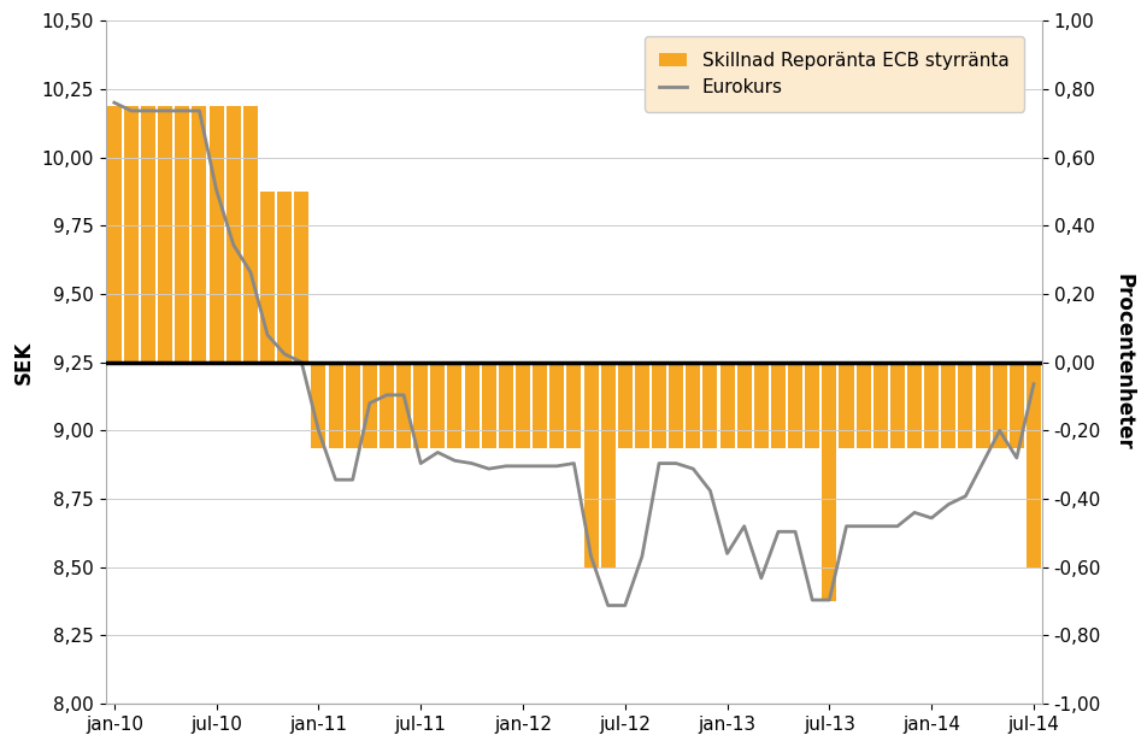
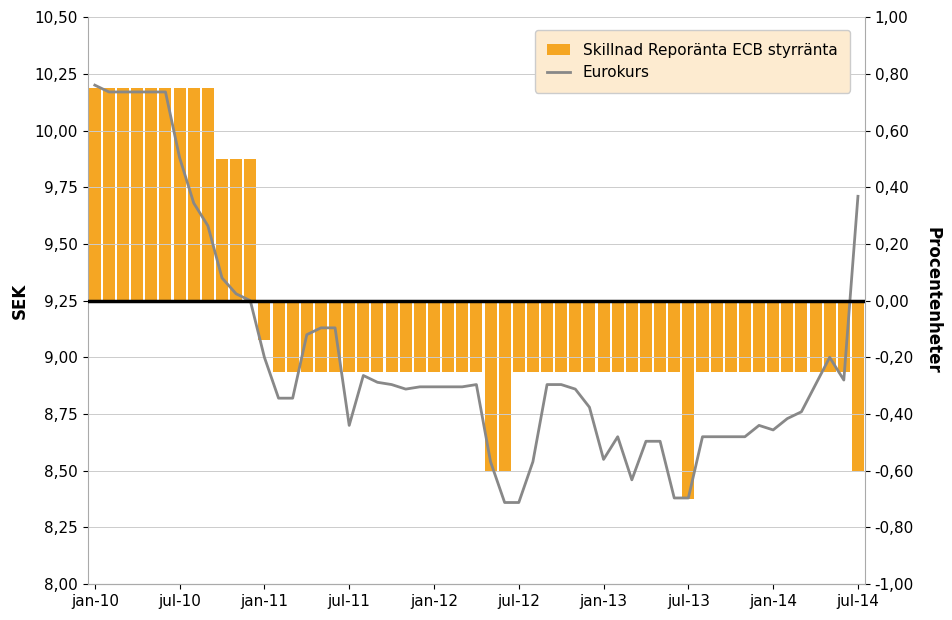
Skillnad Reporänta ECB styrränta/jan-11: -0,25 -> -0,14
Eurokurs/jul-11: 8,88 -> 8,70
Eurokurs/jul-14: 9,17 -> 9,71
